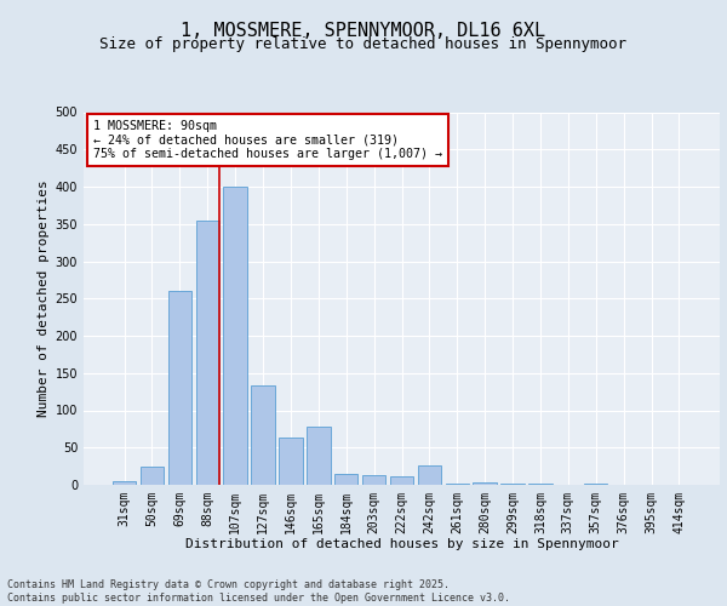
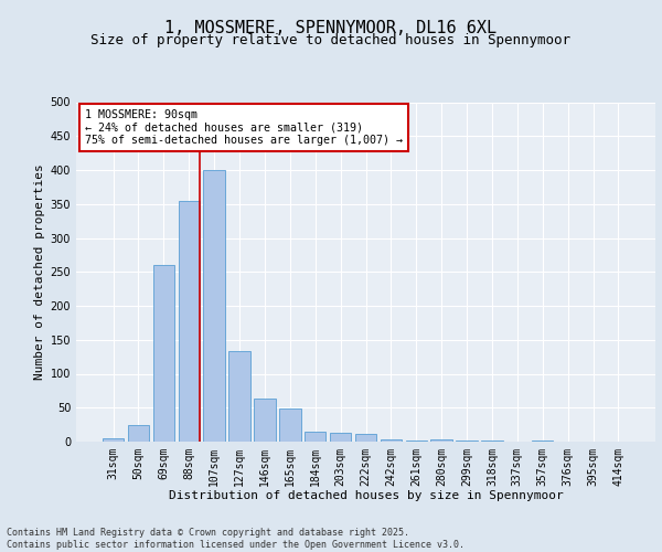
165sqm: 78 -> 48
242sqm: 26 -> 4
